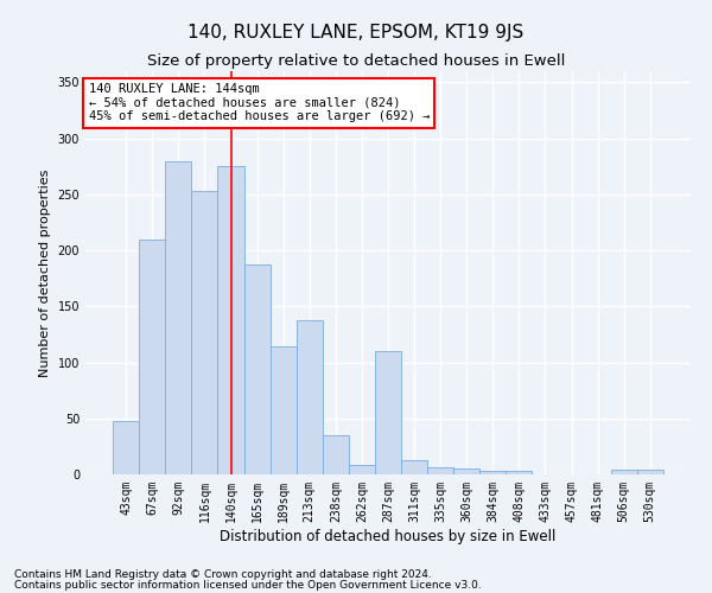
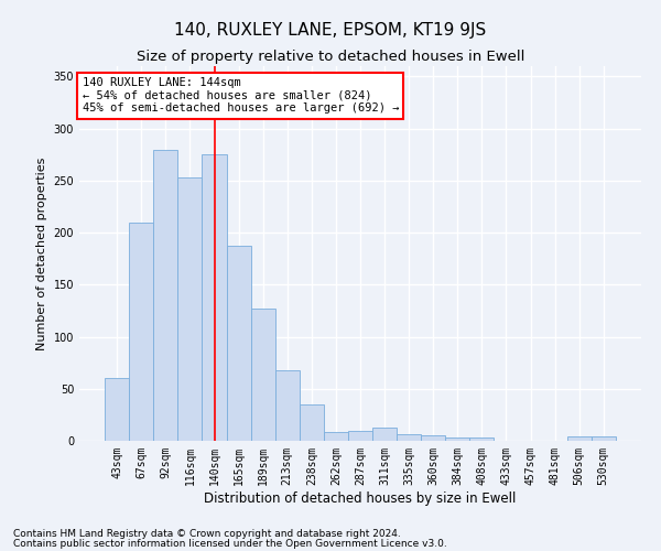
43sqm: 48 -> 60
189sqm: 114 -> 127
213sqm: 138 -> 68
287sqm: 110 -> 10
